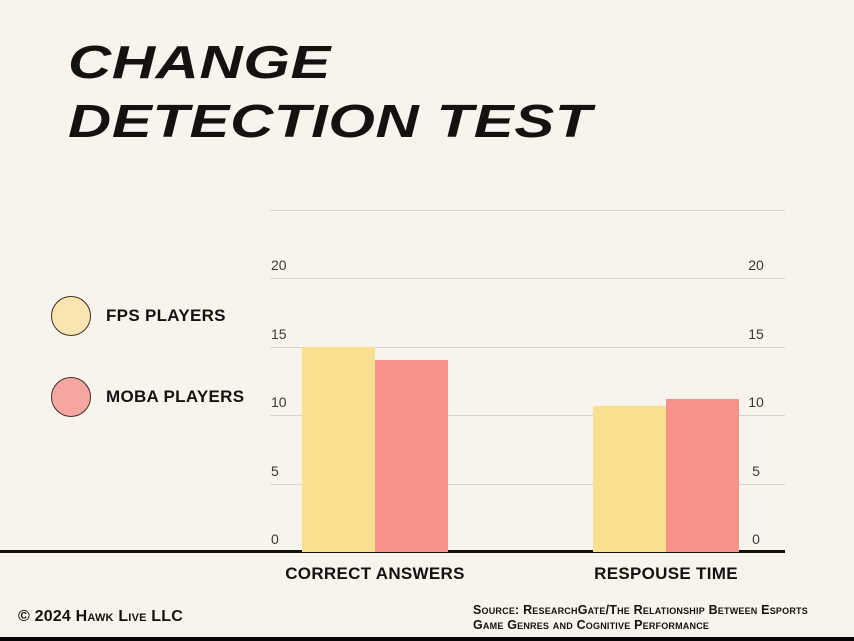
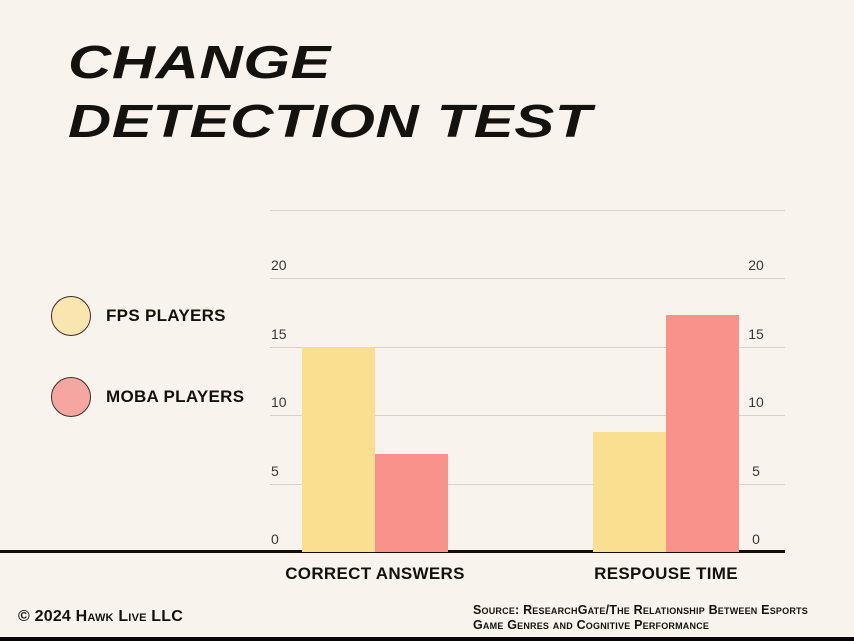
MOBA PLAYERS/CORRECT ANSWERS: 14.0 -> 7.2
FPS PLAYERS/RESPOUSE TIME: 10.7 -> 8.8
MOBA PLAYERS/RESPOUSE TIME: 11.2 -> 17.3
